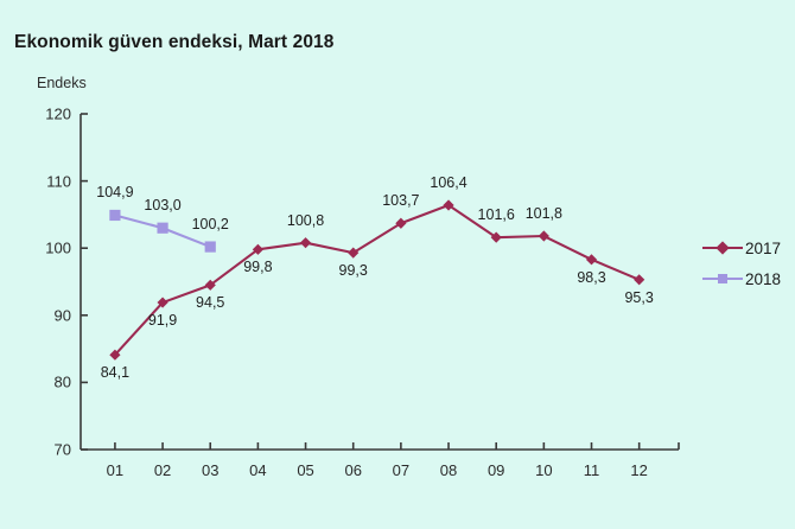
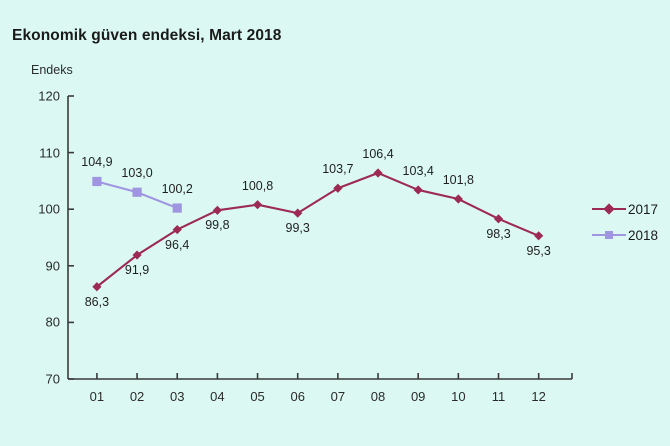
2017/01: 84,1 -> 86,3
2017/03: 94,5 -> 96,4
2017/09: 101,6 -> 103,4
